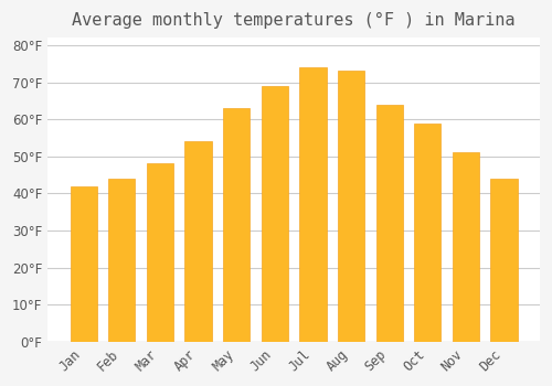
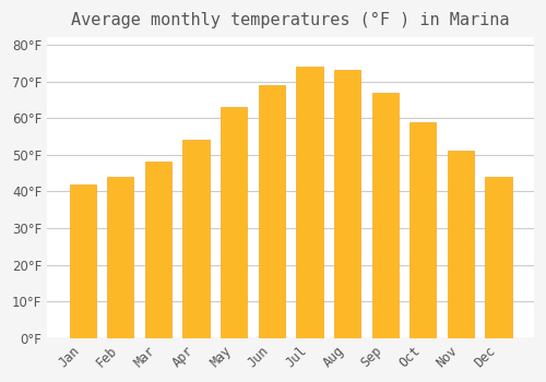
Sep: 64°F -> 67°F
